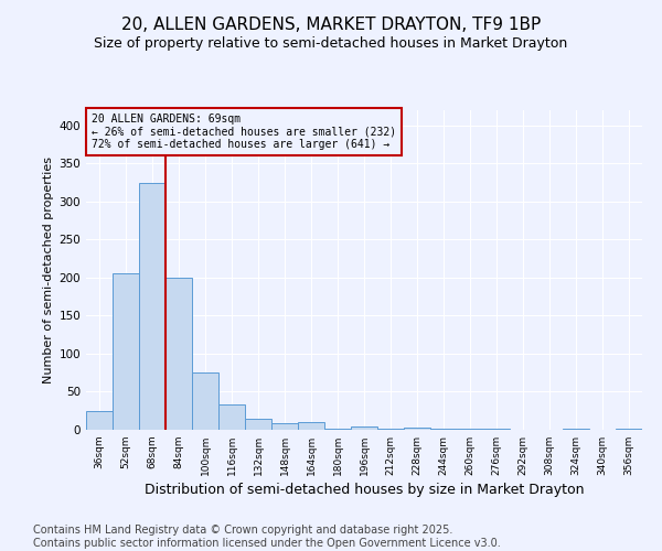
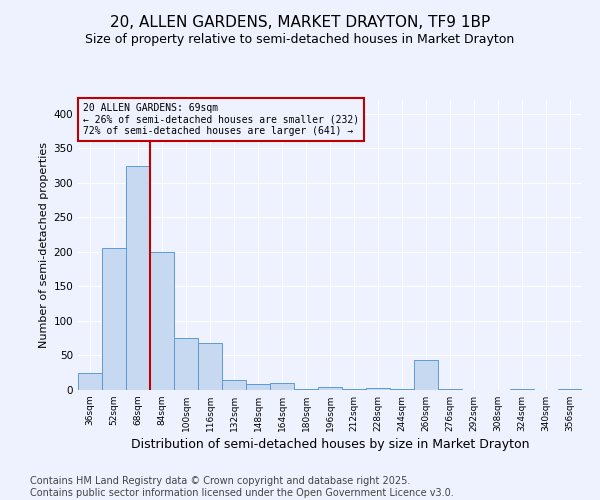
116sqm: 33 -> 68
260sqm: 1 -> 44
